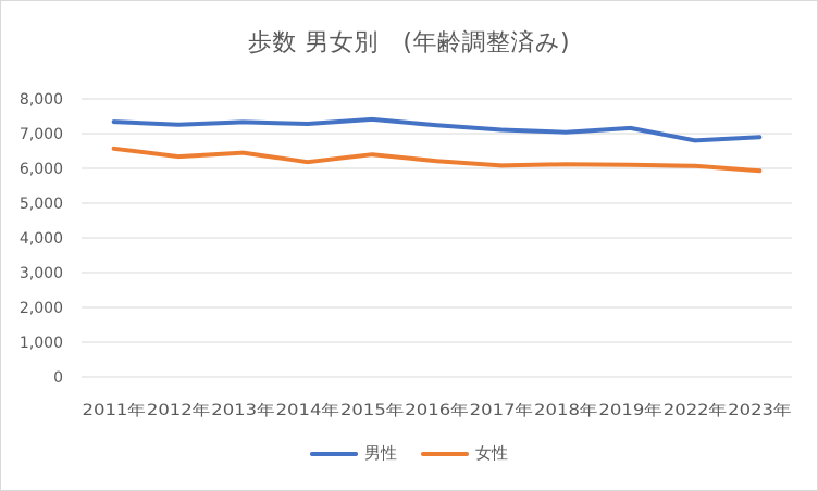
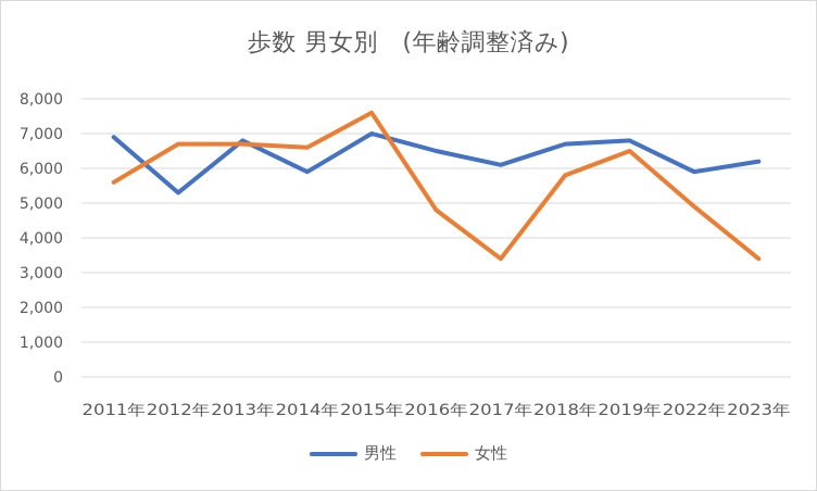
男性/2011年: 7300 -> 6900
女性/2011年: 6600 -> 5600
男性/2012年: 7300 -> 5300
女性/2012年: 6300 -> 6700
男性/2013年: 7300 -> 6800
女性/2013年: 6400 -> 6700
男性/2014年: 7300 -> 5900
女性/2014年: 6200 -> 6600
男性/2015年: 7400 -> 7000
女性/2015年: 6400 -> 7600
男性/2016年: 7200 -> 6500
女性/2016年: 6200 -> 4800
男性/2017年: 7100 -> 6100
女性/2017年: 6100 -> 3400
男性/2018年: 7000 -> 6700
女性/2018年: 6100 -> 5800
男性/2019年: 7200 -> 6800
女性/2019年: 6100 -> 6500
男性/2022年: 6800 -> 5900
女性/2022年: 6100 -> 4900
男性/2023年: 6900 -> 6200
女性/2023年: 5900 -> 3400
